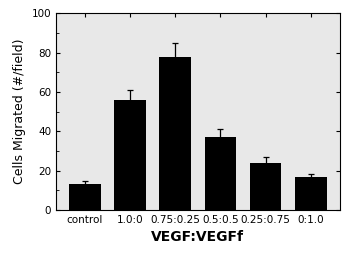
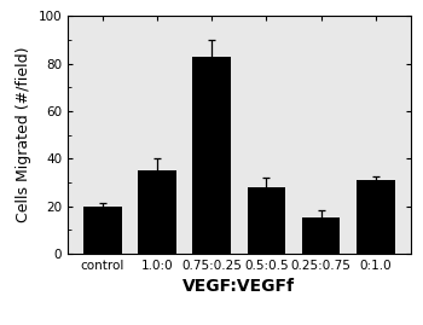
control: 13 -> 20
1.0:0: 56 -> 35
0.75:0.25: 78 -> 83
0.5:0.5: 37 -> 28
0.25:0.75: 24 -> 15
0:1.0: 16 -> 31
